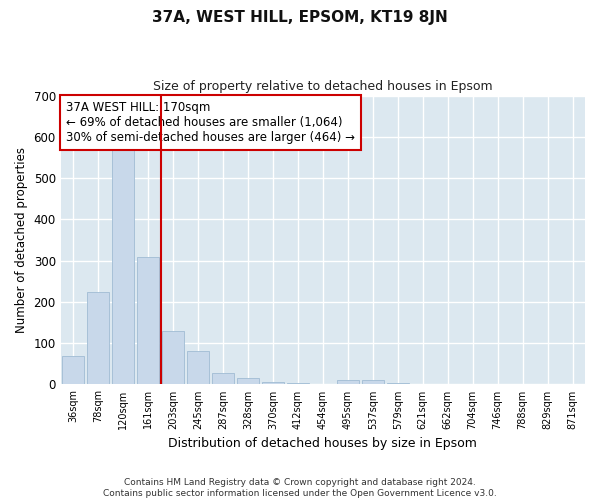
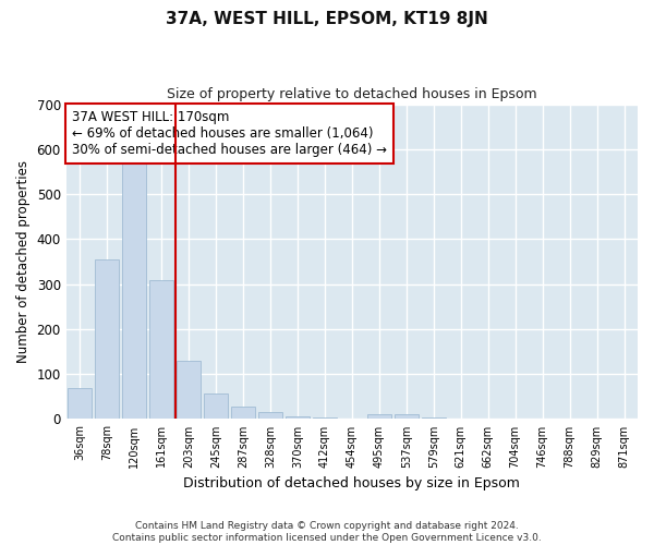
78sqm: 225 -> 355
245sqm: 80 -> 57
